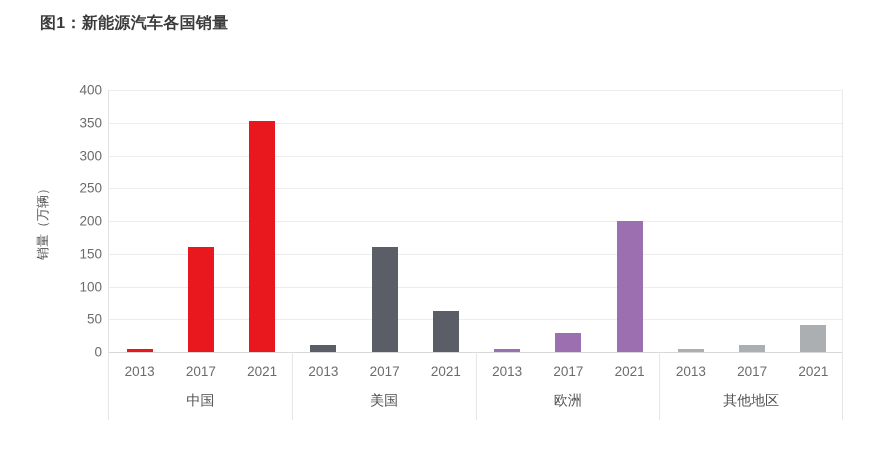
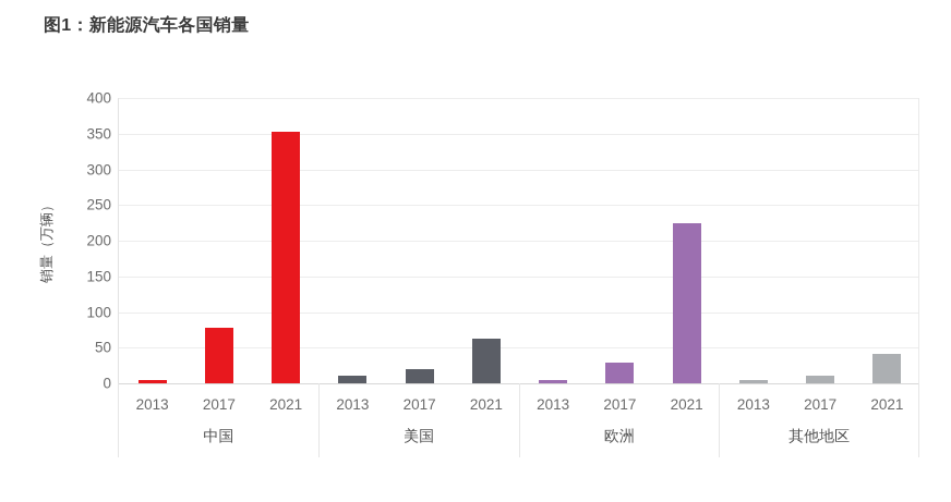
中国/2017: 160 -> 80
美国/2017: 160 -> 20
欧洲/2021: 200 -> 220
